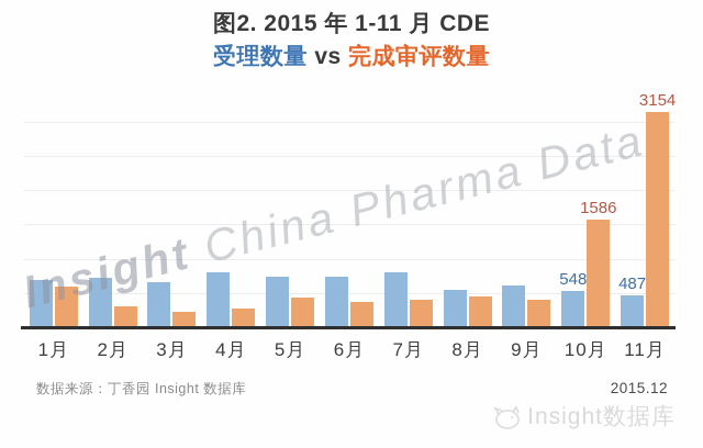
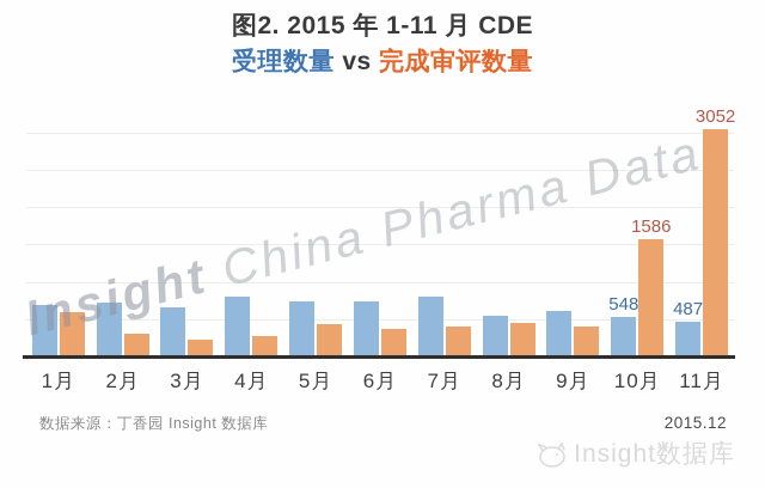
完成审评数量/11月: 3154 -> 3052
